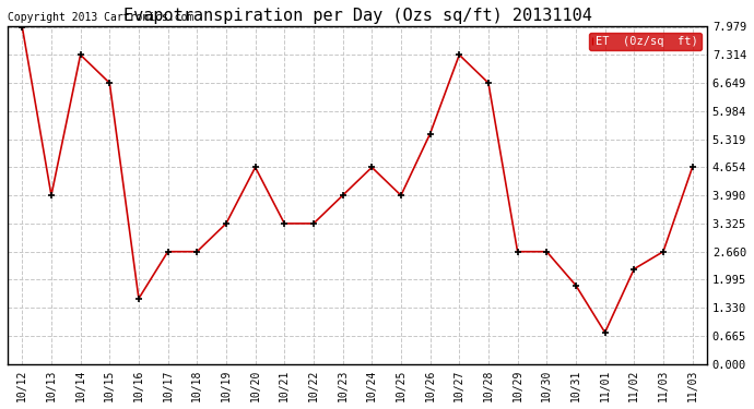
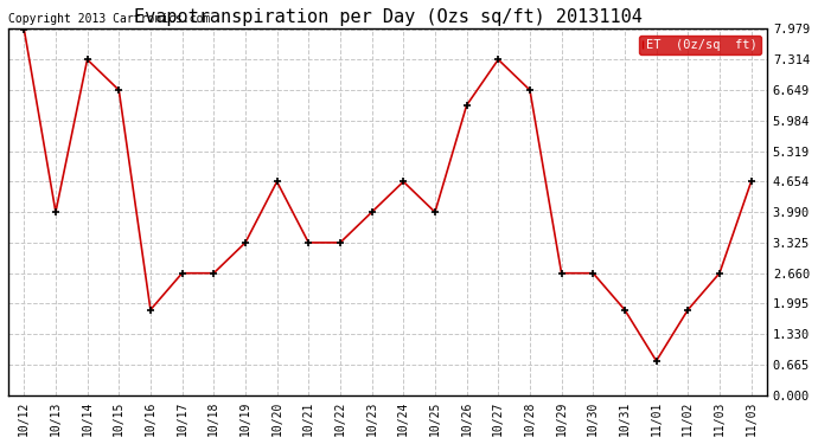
10/16: 1.55 -> 1.86
10/26: 5.45 -> 6.32
11/02: 2.25 -> 1.86
